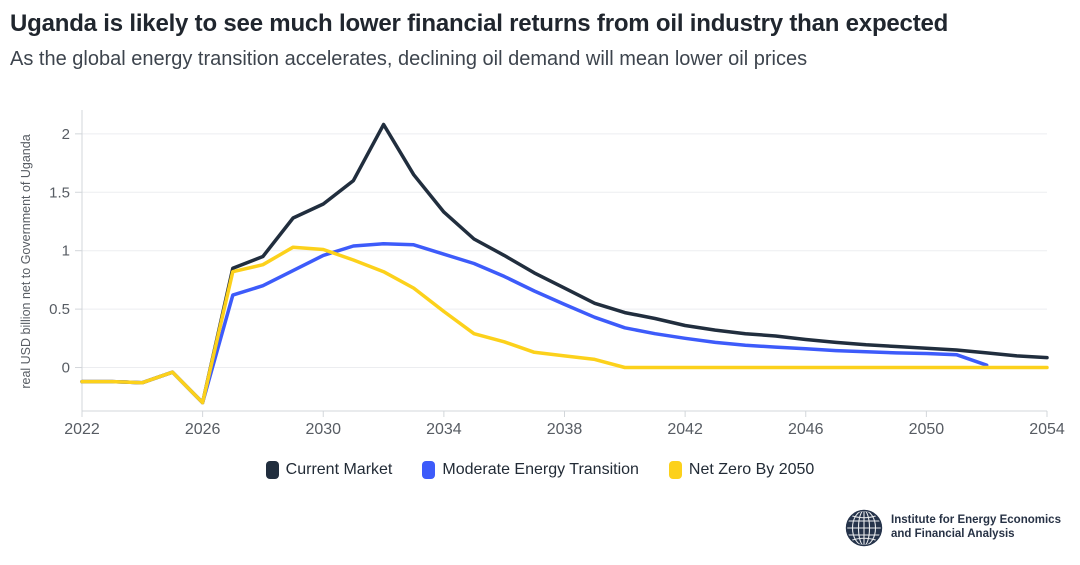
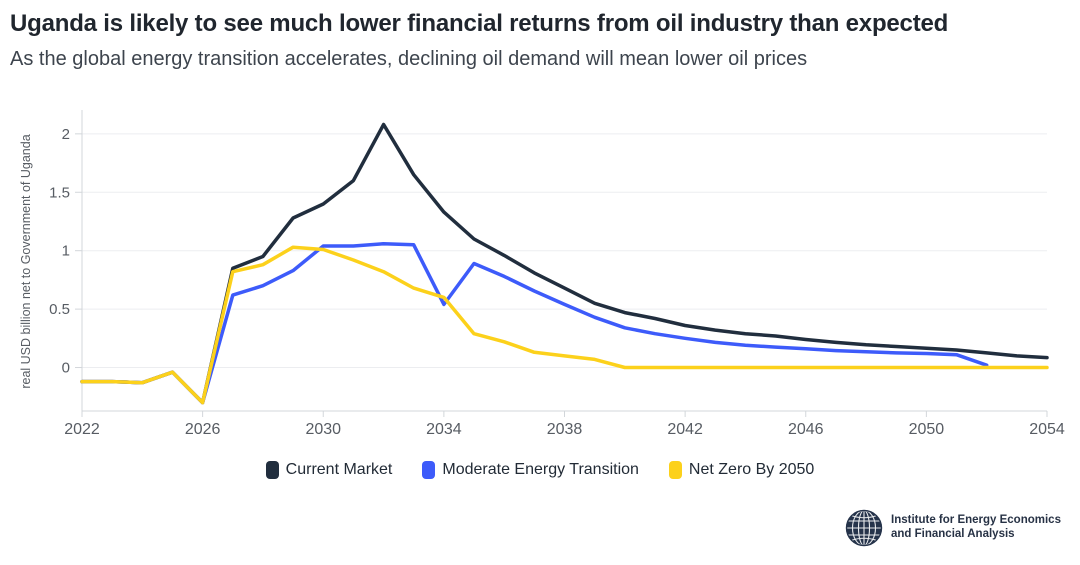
Moderate Energy Transition/2030: 0.96 -> 1.04
Moderate Energy Transition/2034: 0.97 -> 0.54
Net Zero By 2050/2034: 0.48 -> 0.60
